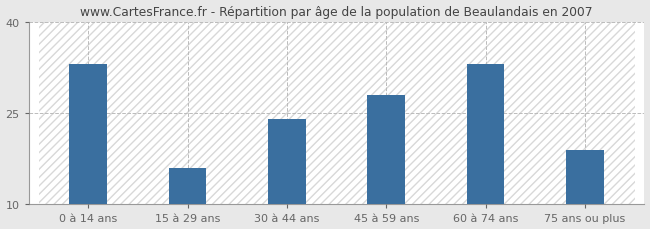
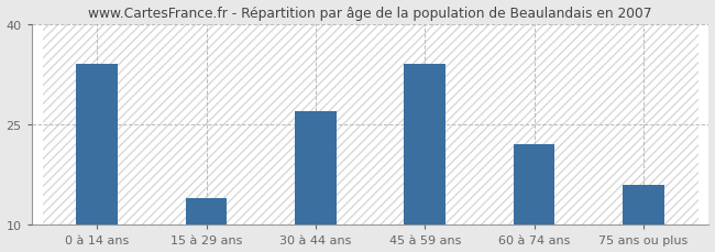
0 à 14 ans: 33 -> 34
15 à 29 ans: 16 -> 14
30 à 44 ans: 24 -> 27
45 à 59 ans: 28 -> 34
60 à 74 ans: 33 -> 22
75 ans ou plus: 19 -> 16
